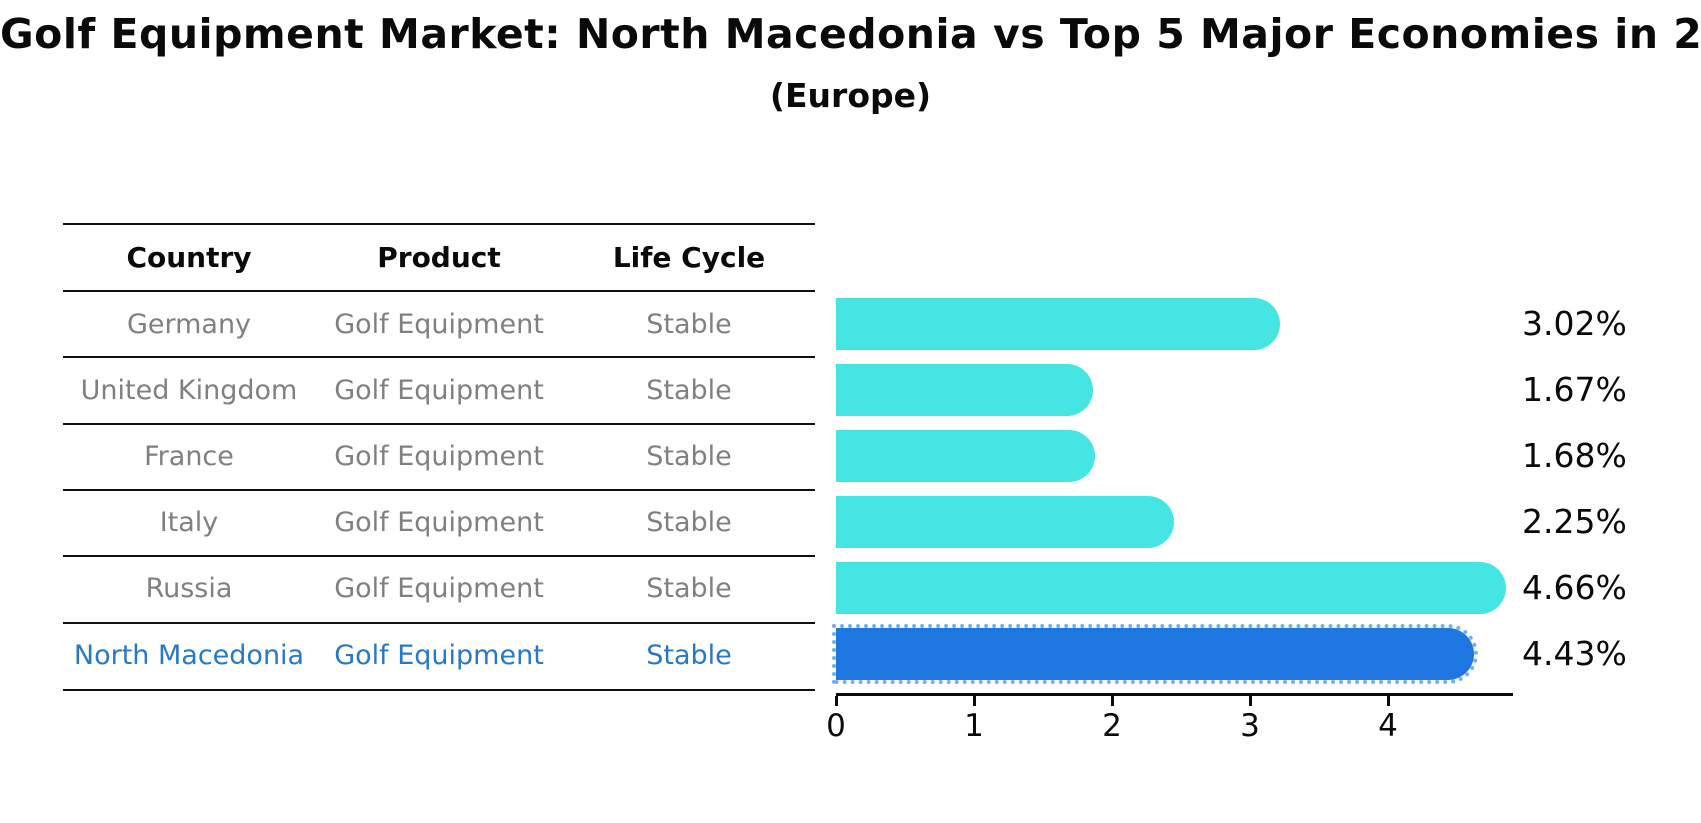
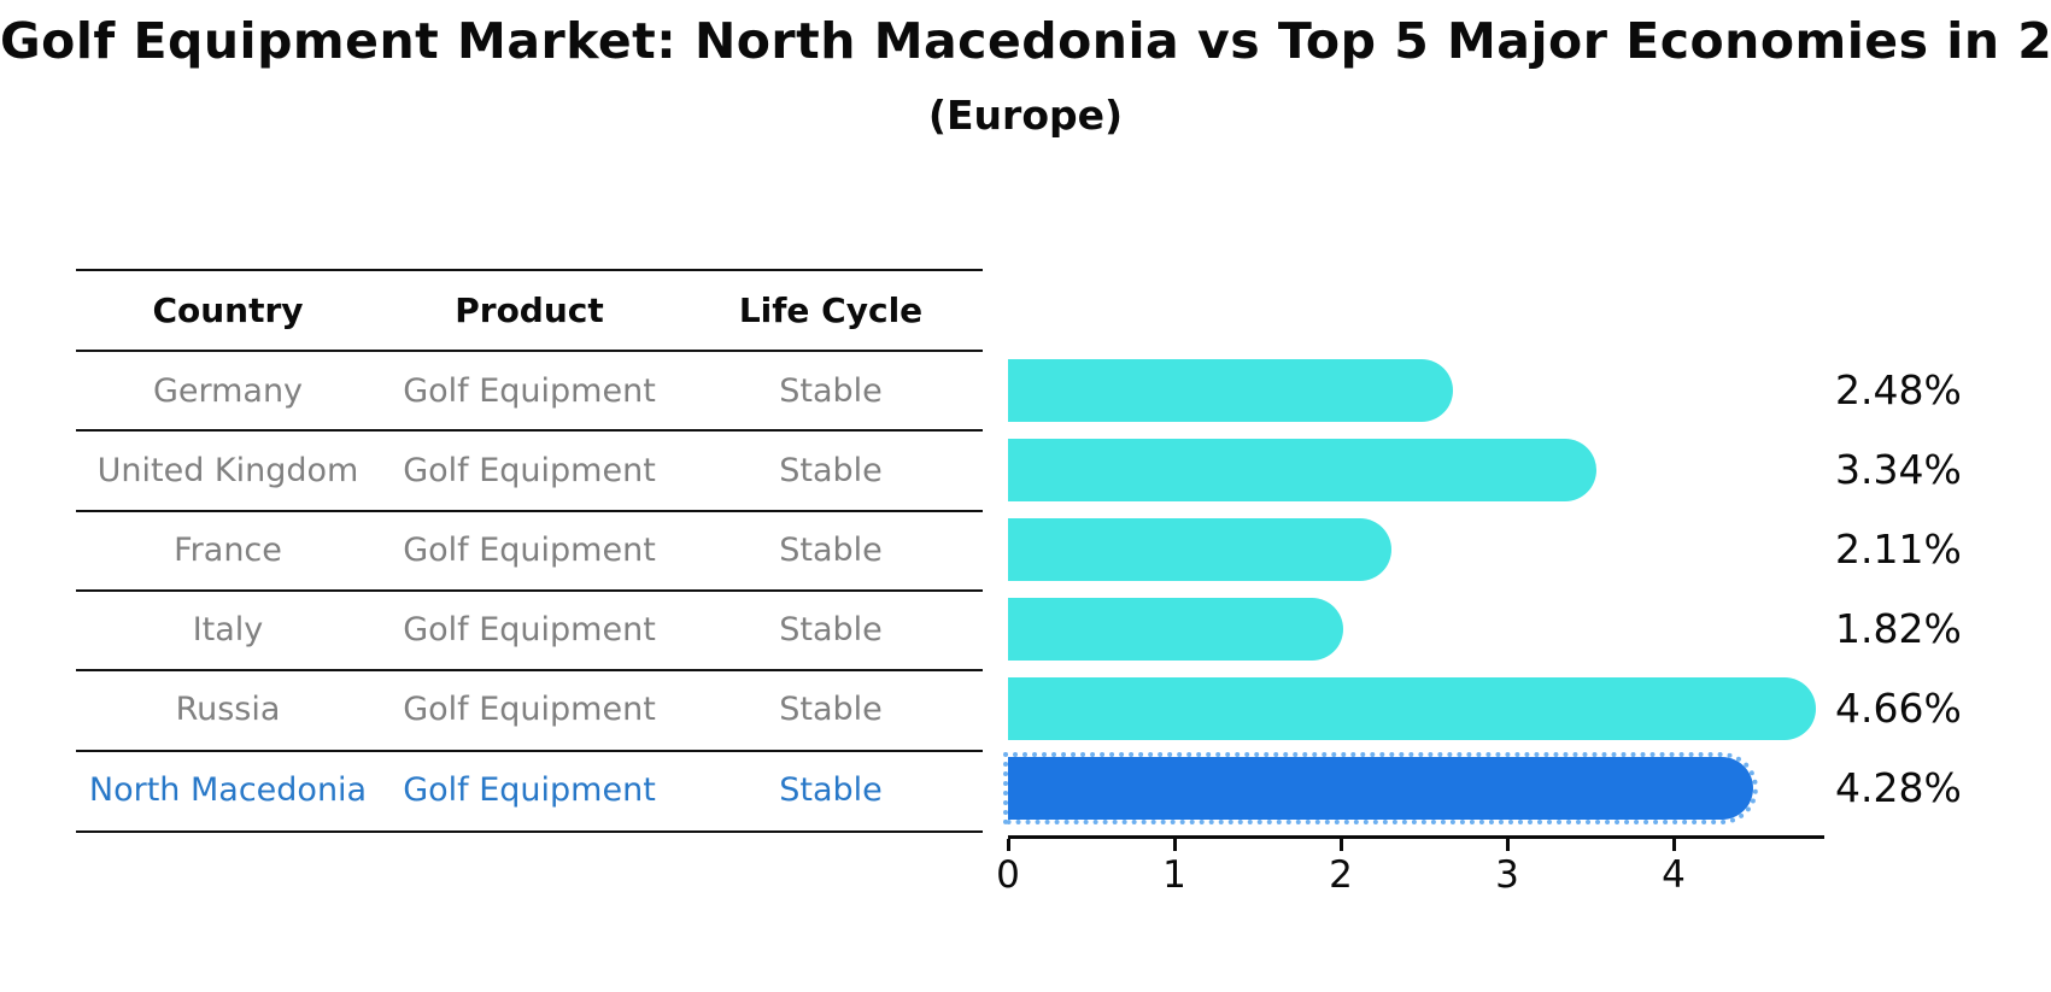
Germany: 3.02% -> 2.48%
United Kingdom: 1.67% -> 3.34%
France: 1.68% -> 2.11%
Italy: 2.25% -> 1.82%
North Macedonia: 4.43% -> 4.28%
